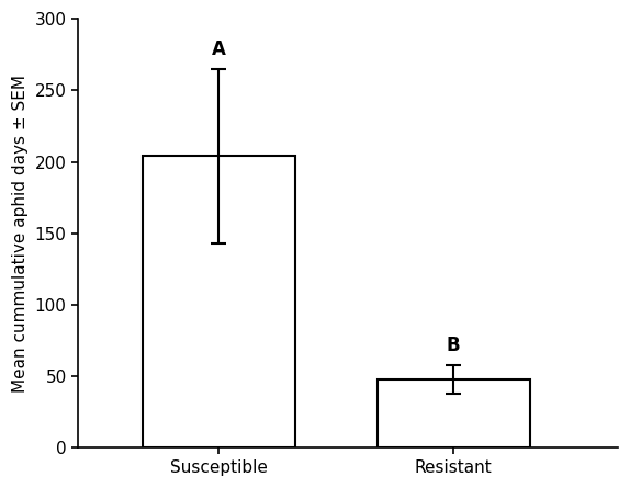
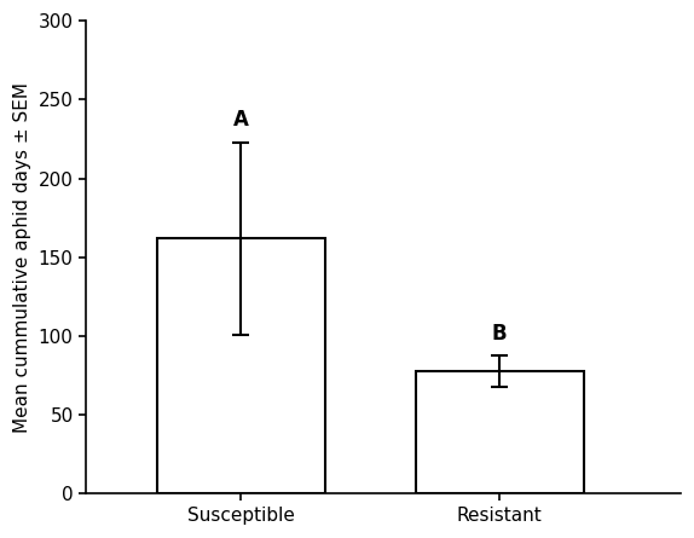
Susceptible: 204 -> 162
Resistant: 48 -> 78
